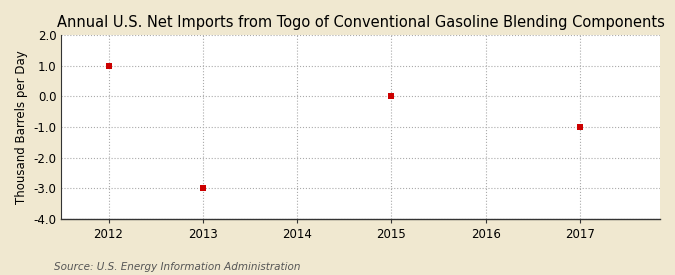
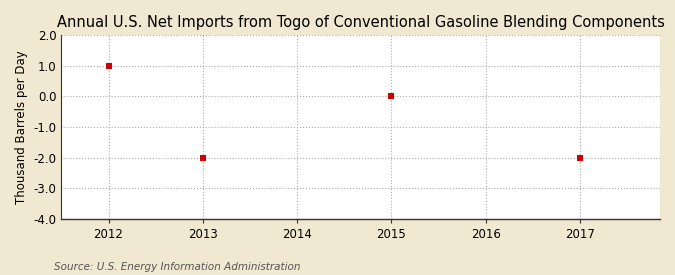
2013: -3 -> -2
2017: -1 -> -2
